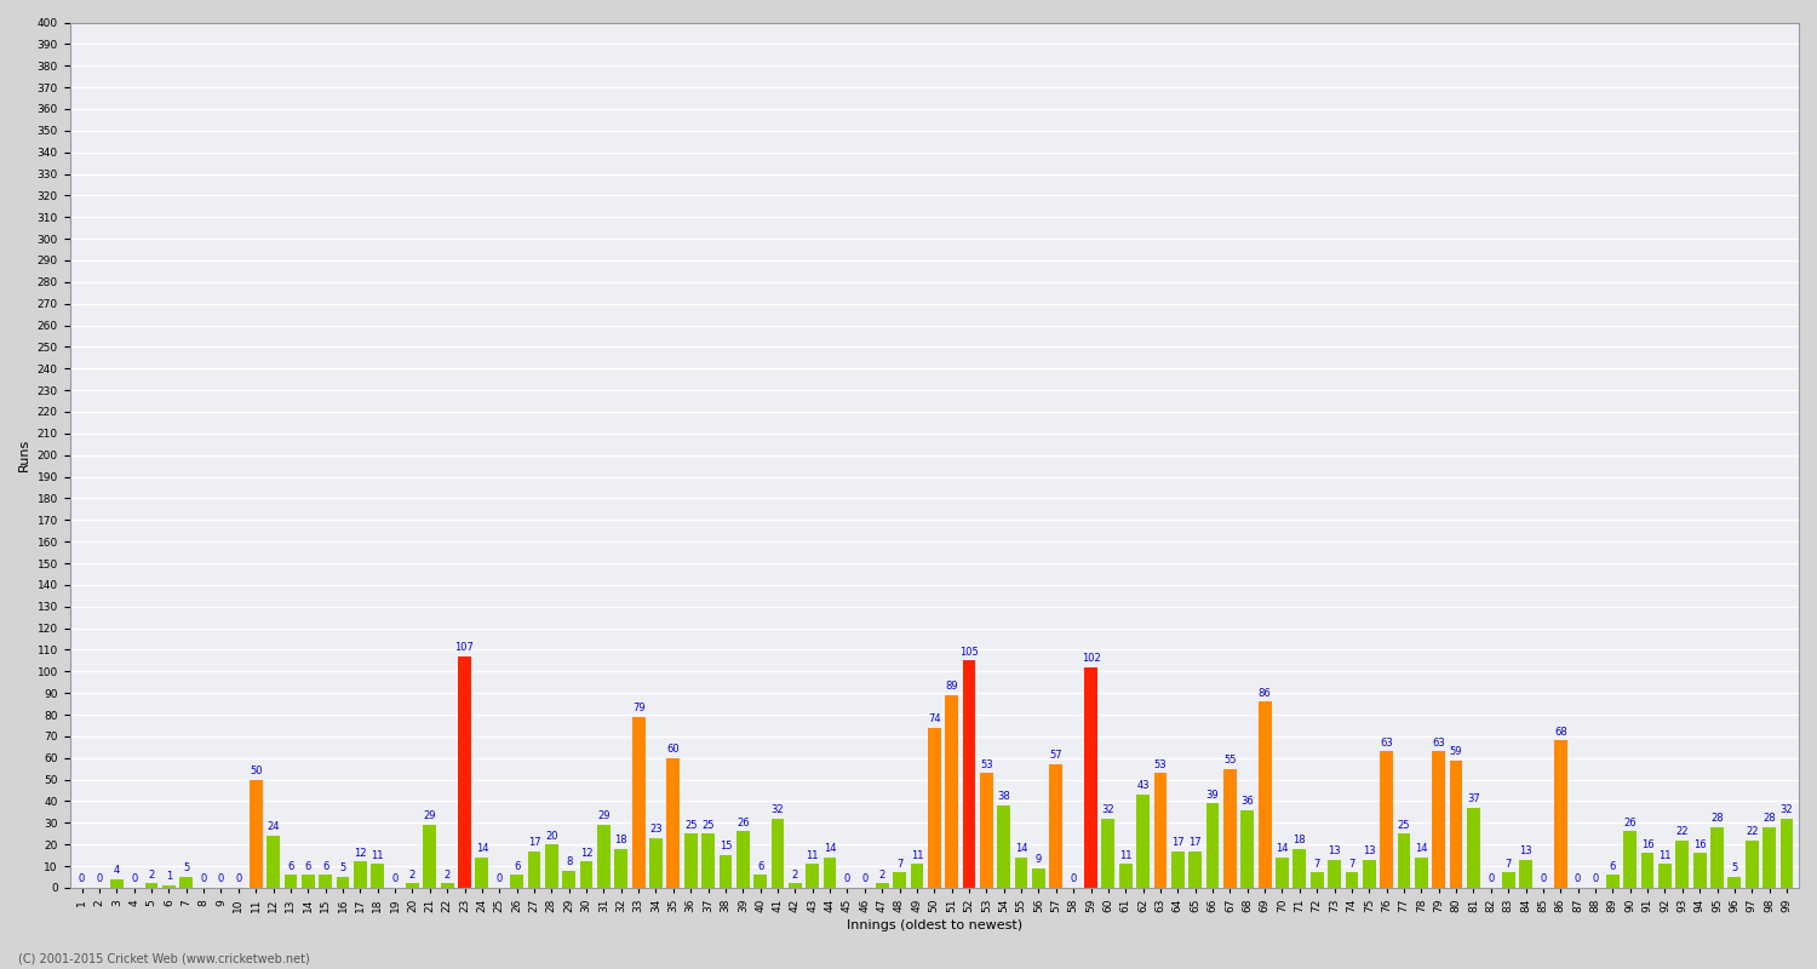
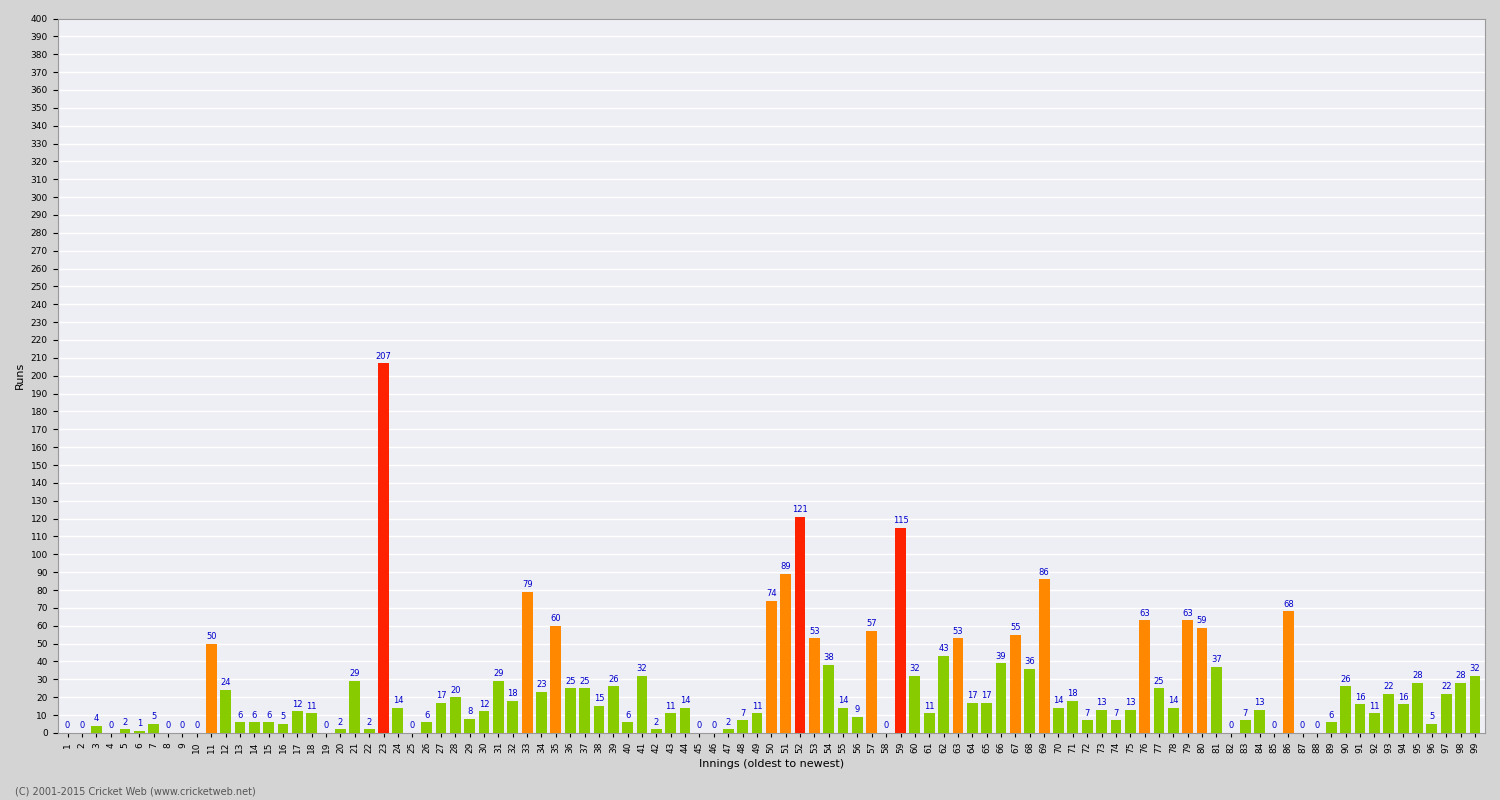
23: 107 -> 207
52: 105 -> 121
59: 102 -> 115
